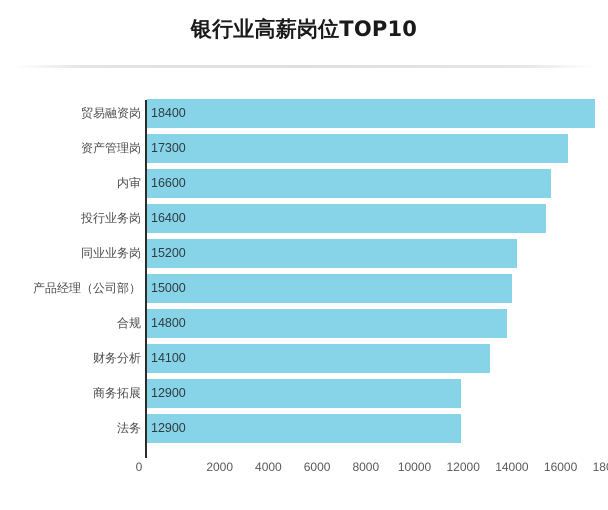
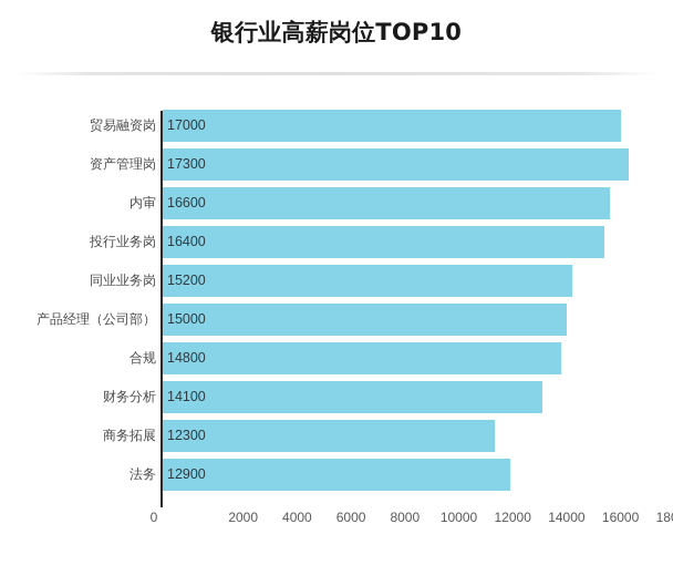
贸易融资岗: 18400 -> 17000
商务拓展: 12900 -> 12300
